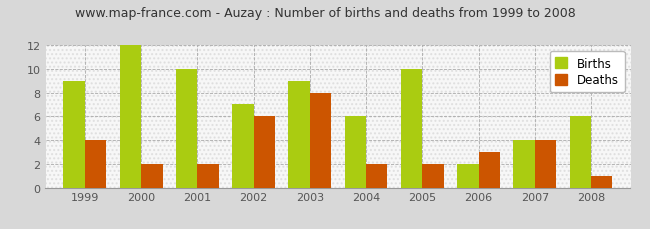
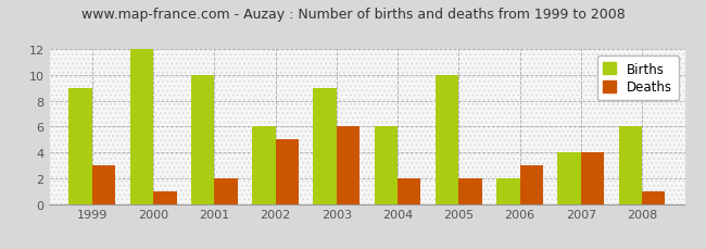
Deaths/1999: 4 -> 3
Deaths/2000: 2 -> 1
Births/2002: 7 -> 6
Deaths/2002: 6 -> 5
Deaths/2003: 8 -> 6
